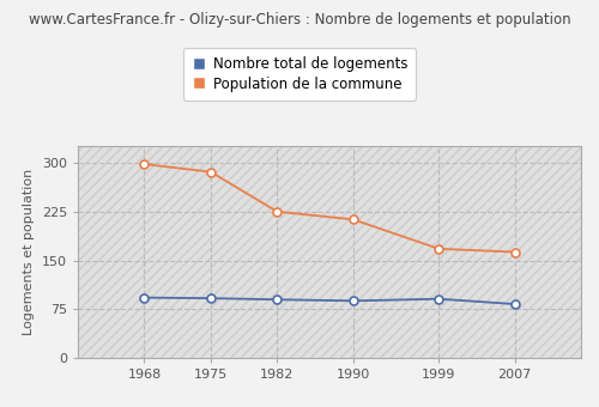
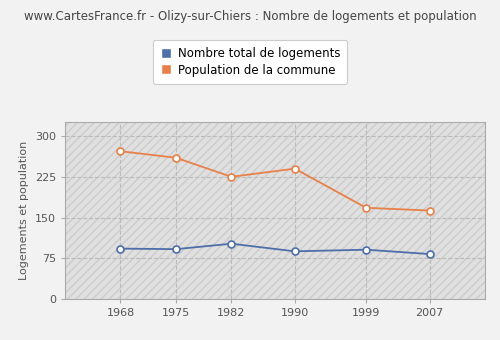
Population de la commune/1968: 298 -> 272
Population de la commune/1975: 286 -> 260
Nombre total de logements/1982: 90 -> 102
Population de la commune/1990: 213 -> 240
